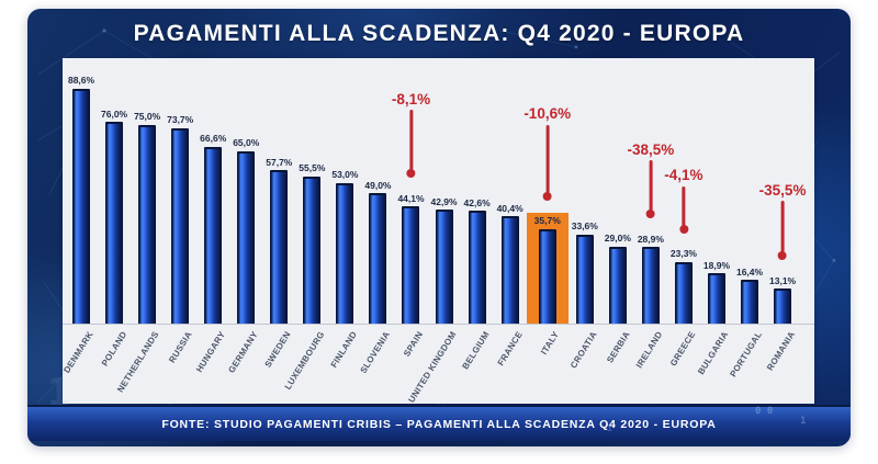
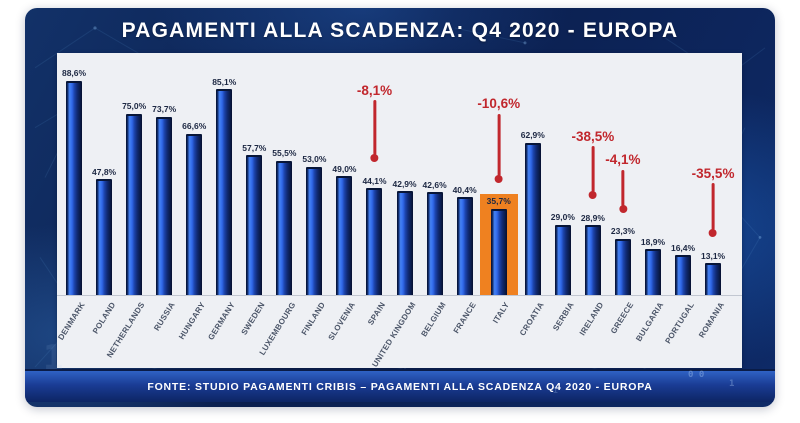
POLAND: 76,0% -> 47,8%
GERMANY: 65,0% -> 85,1%
CROATIA: 33,6% -> 62,9%
